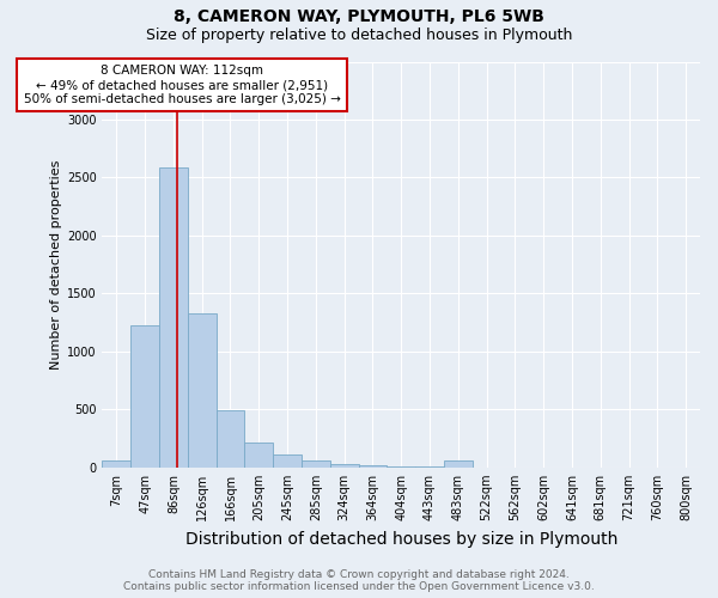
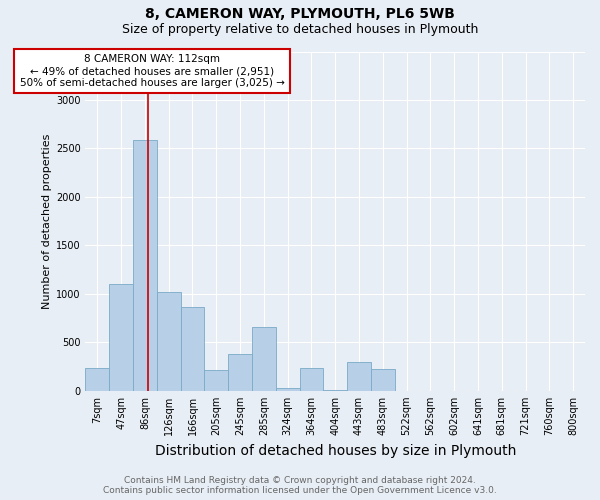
7sqm: 60 -> 240
47sqm: 1230 -> 1100
126sqm: 1330 -> 1020
166sqm: 490 -> 860
245sqm: 120 -> 380
285sqm: 60 -> 660
364sqm: 20 -> 240
443sqm: 0 -> 300
483sqm: 60 -> 220
